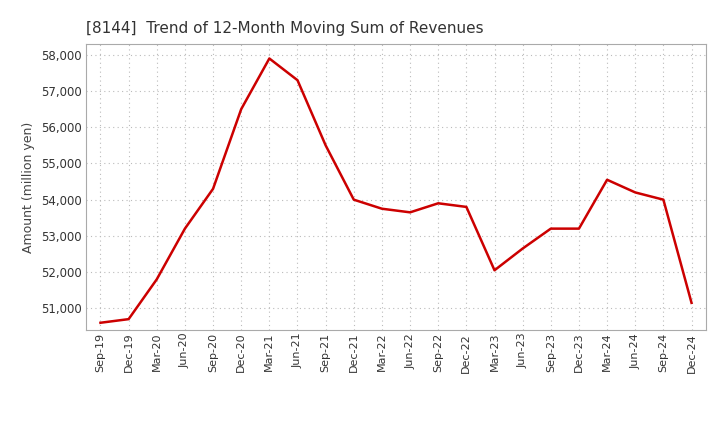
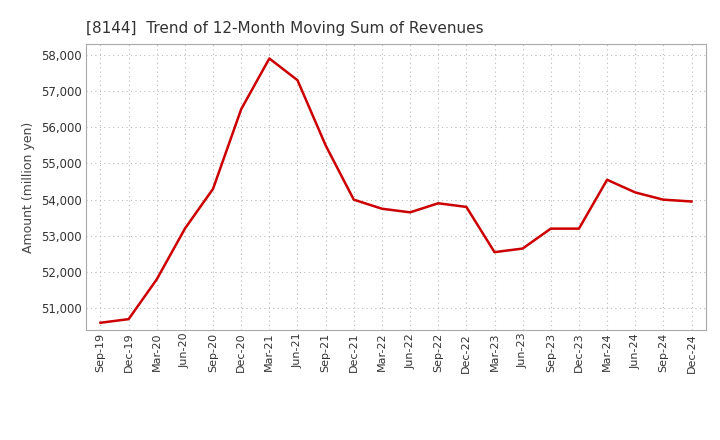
Mar-23: 52,050 -> 52,550
Dec-24: 51,150 -> 53,950
